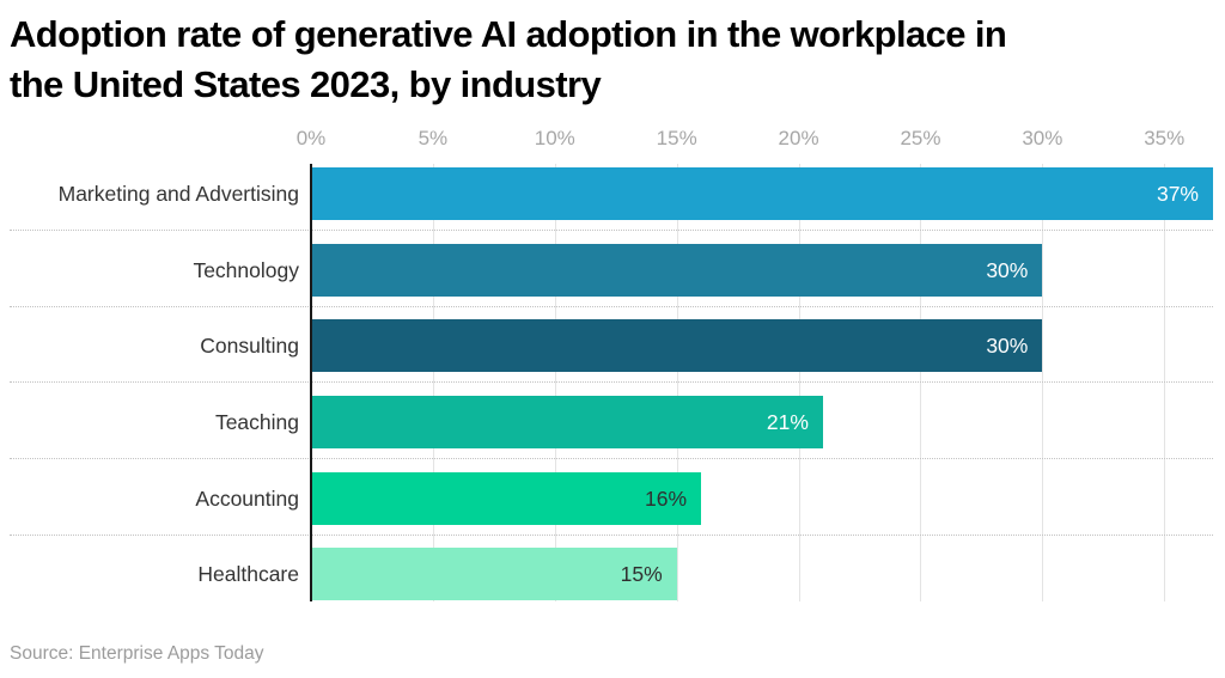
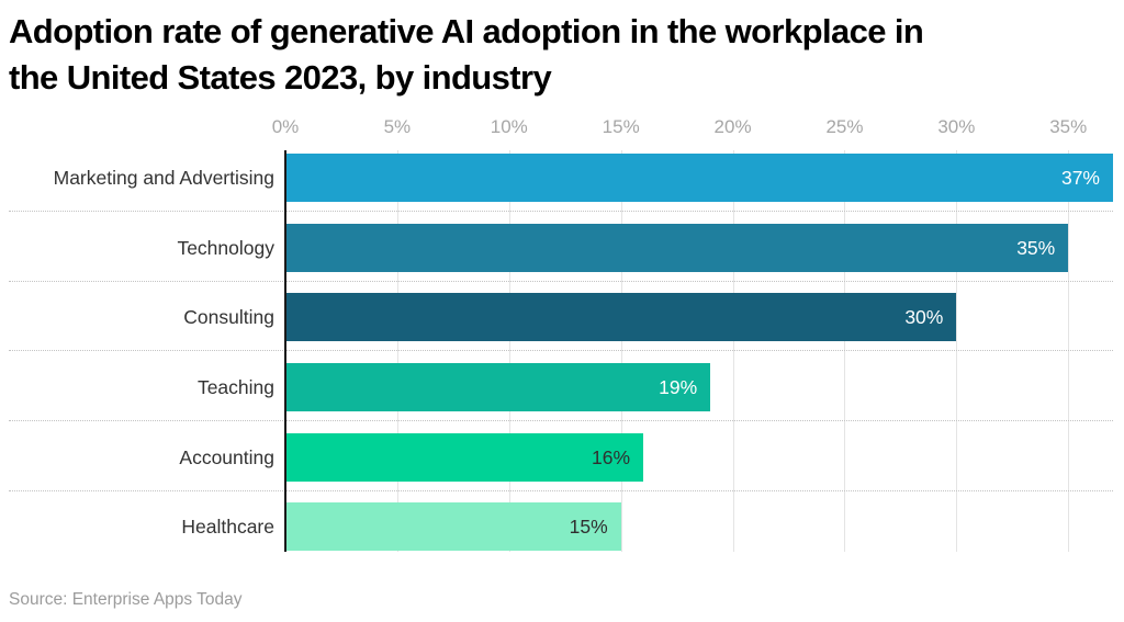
Technology: 30% -> 35%
Teaching: 21% -> 19%
